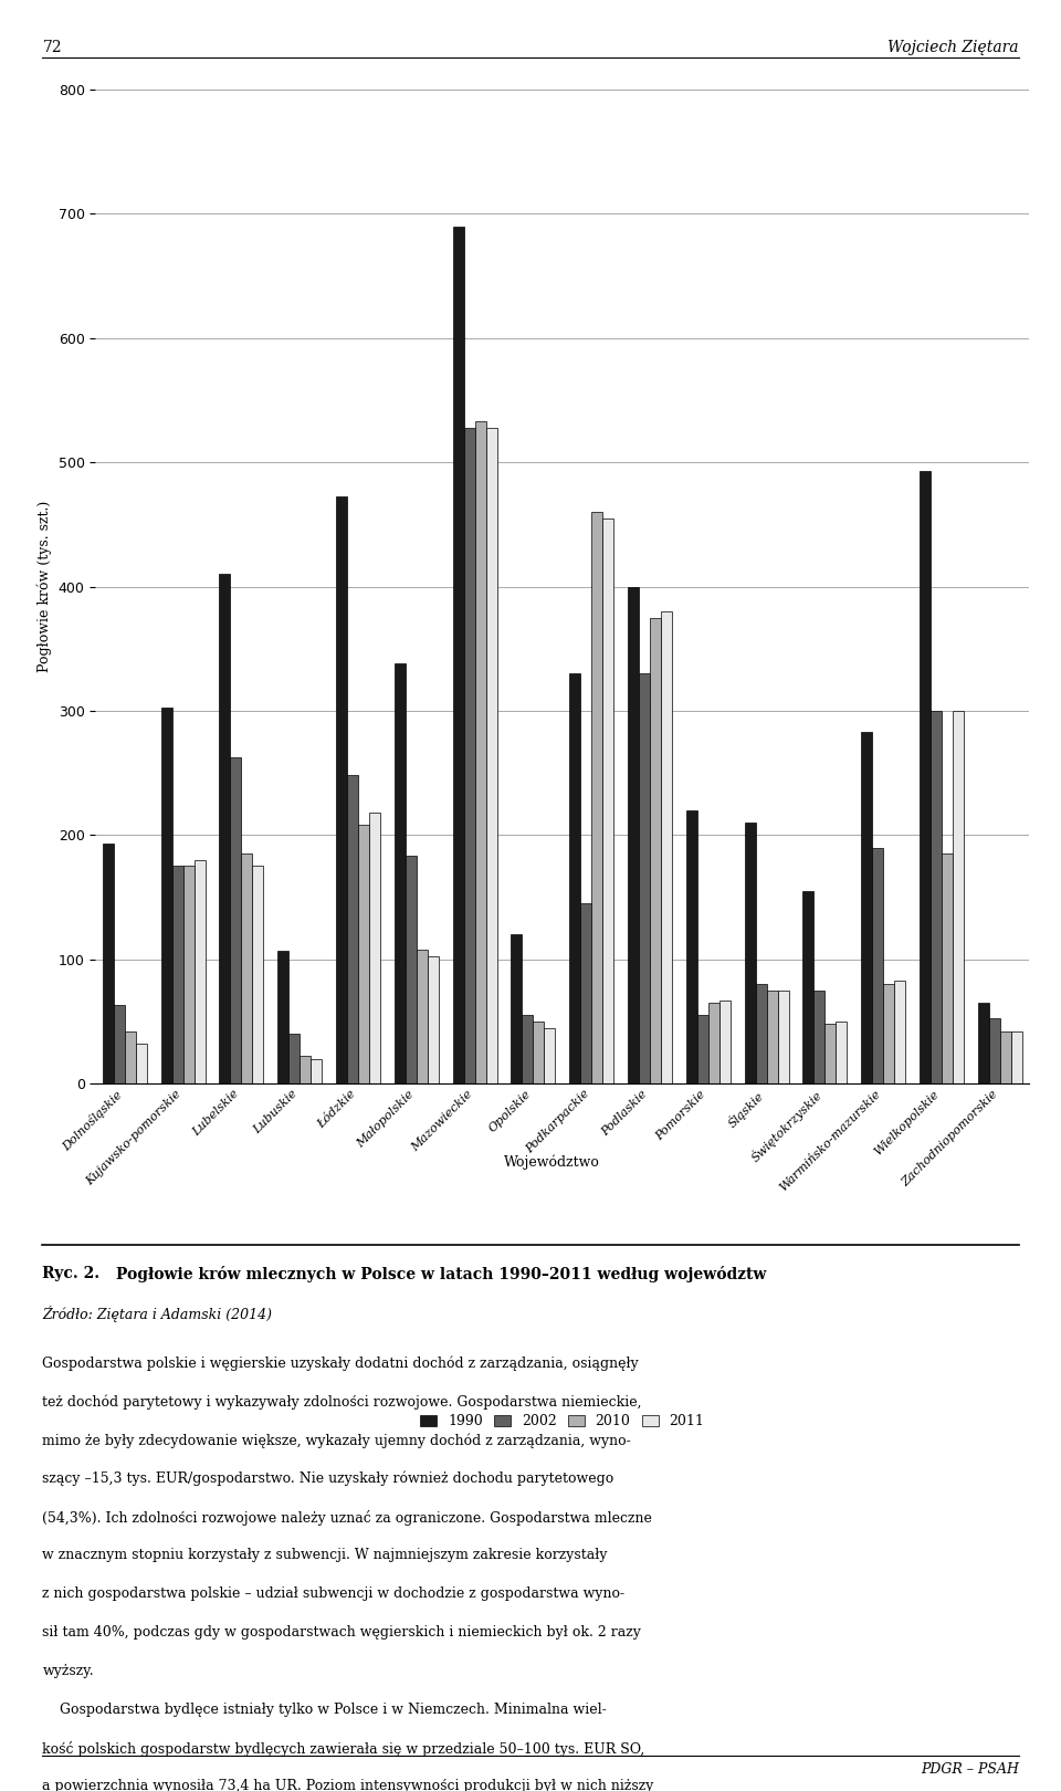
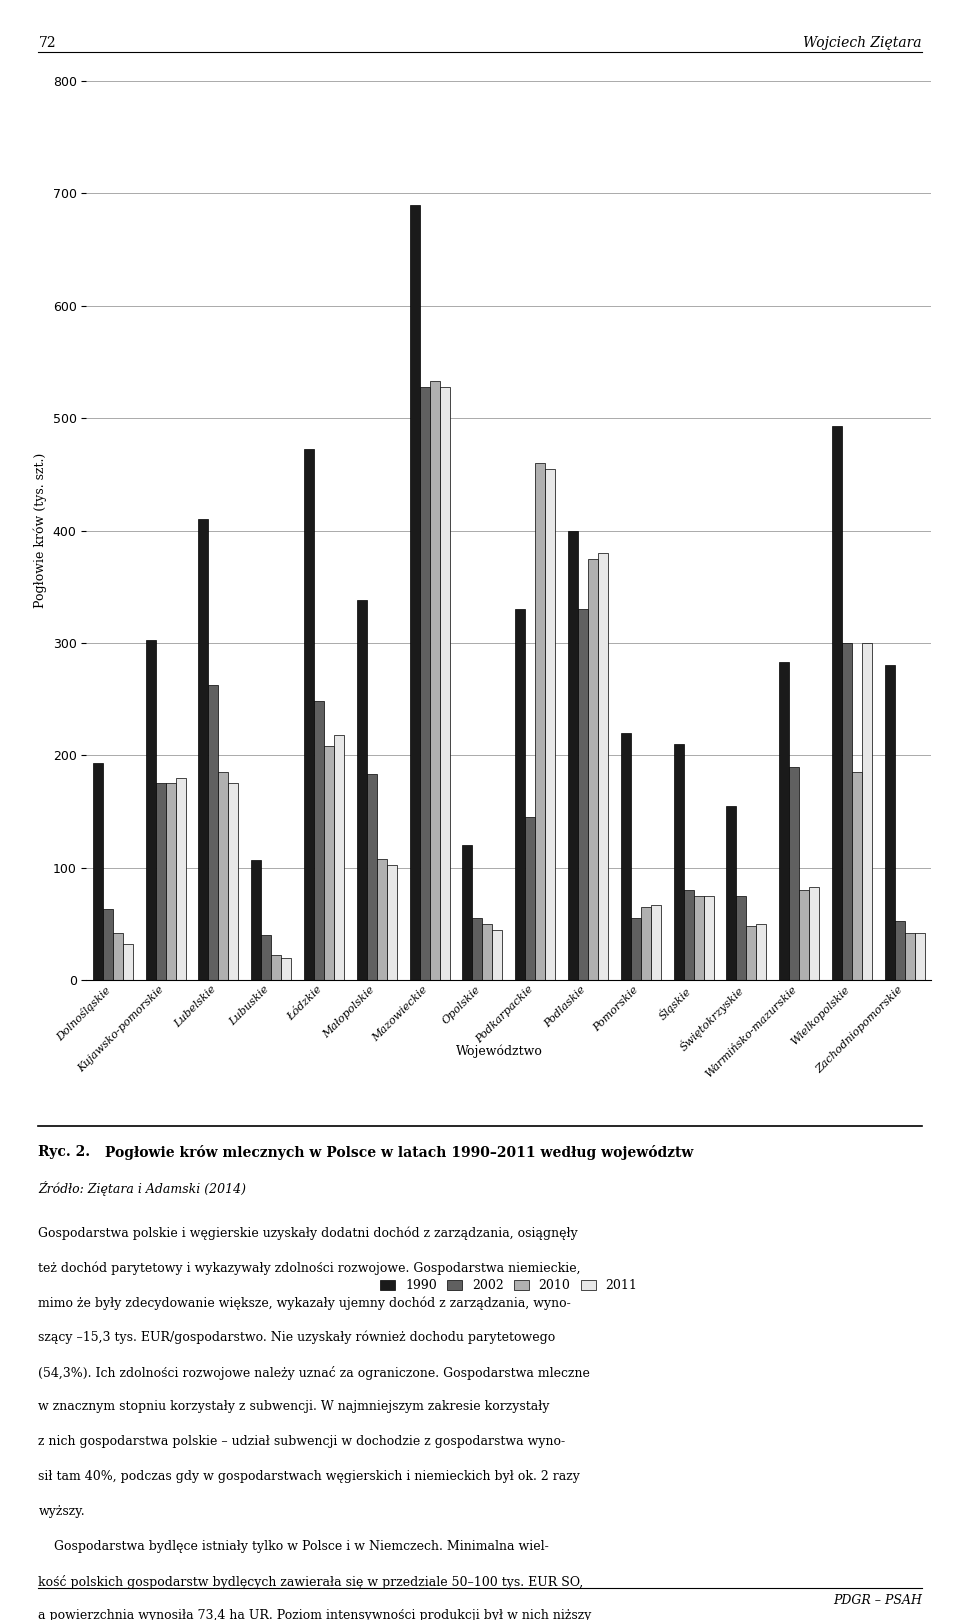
1990/Zachodniopomorskie: 65 -> 280
